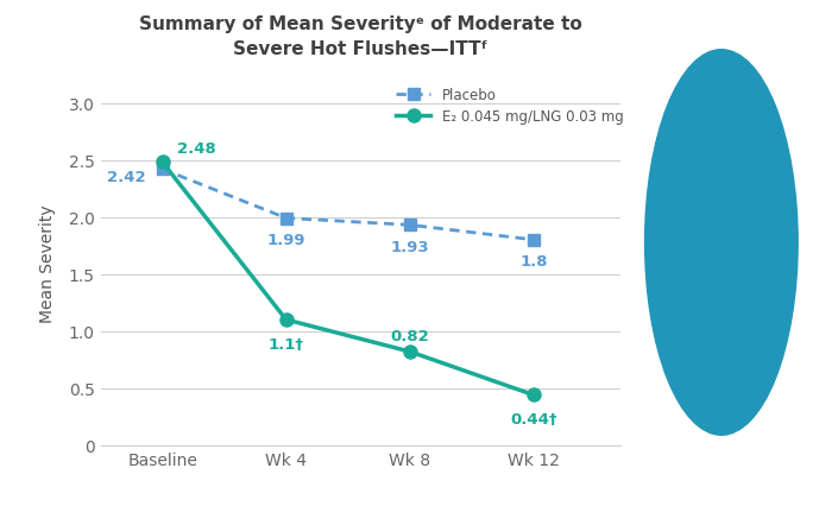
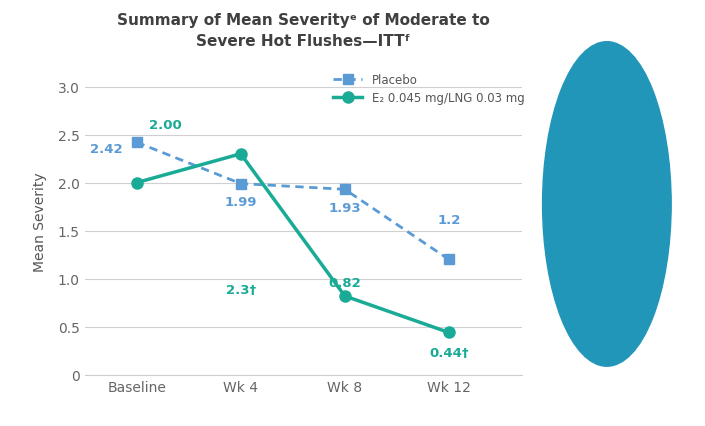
E₂ 0.045 mg/LNG 0.03 mg/Baseline: 2.48 -> 2.00
E₂ 0.045 mg/LNG 0.03 mg/Wk 4: 1.1† -> 2.3†
Placebo/Wk 12: 1.8 -> 1.2
